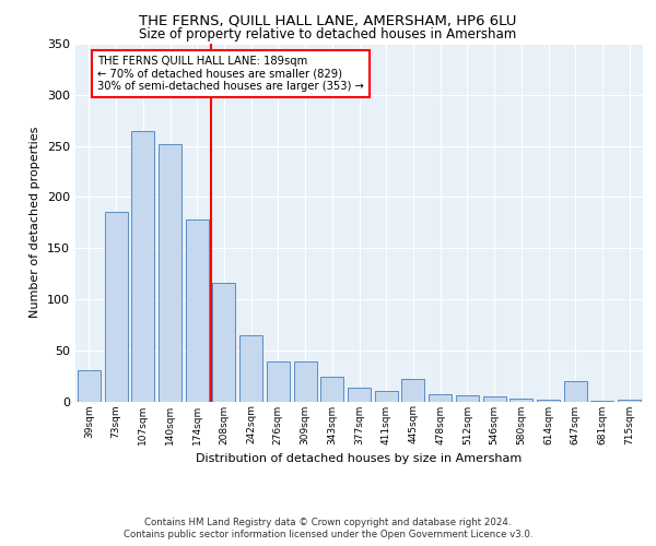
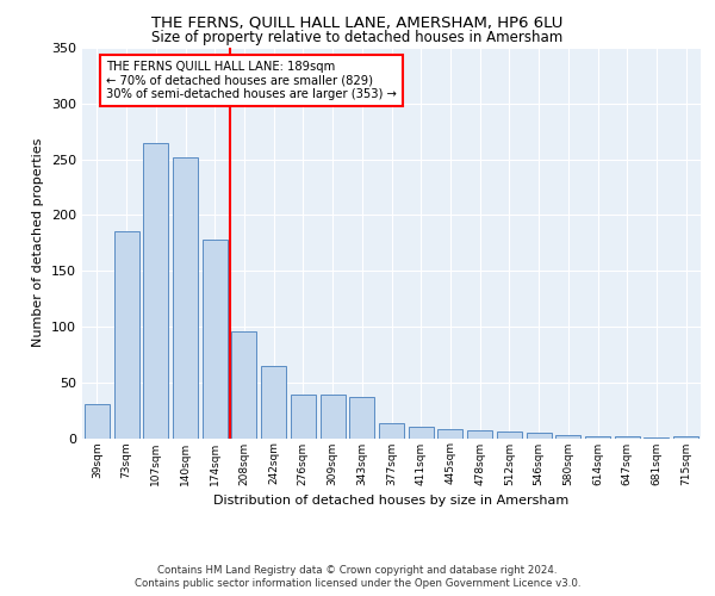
208sqm: 116 -> 96
343sqm: 24 -> 37
445sqm: 22 -> 8
647sqm: 20 -> 2
